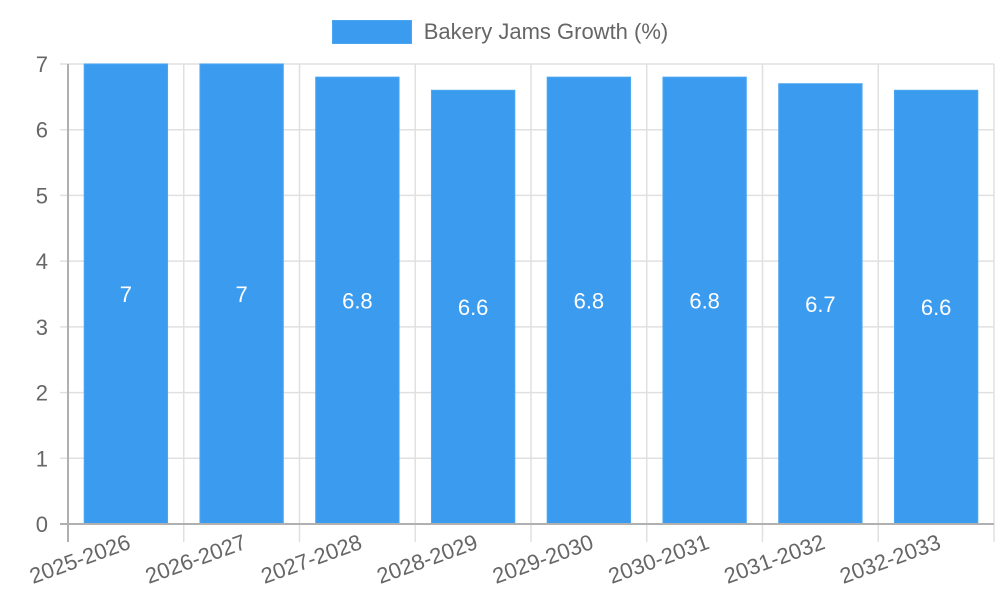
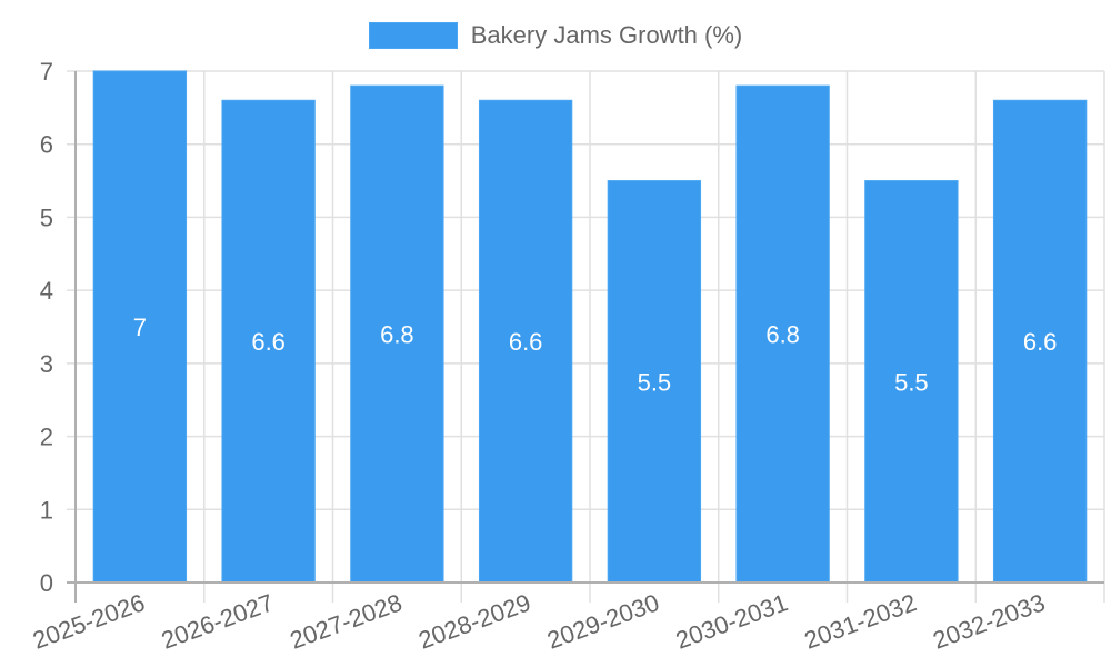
2026-2027: 7 -> 6.6
2029-2030: 6.8 -> 5.5
2031-2032: 6.7 -> 5.5
